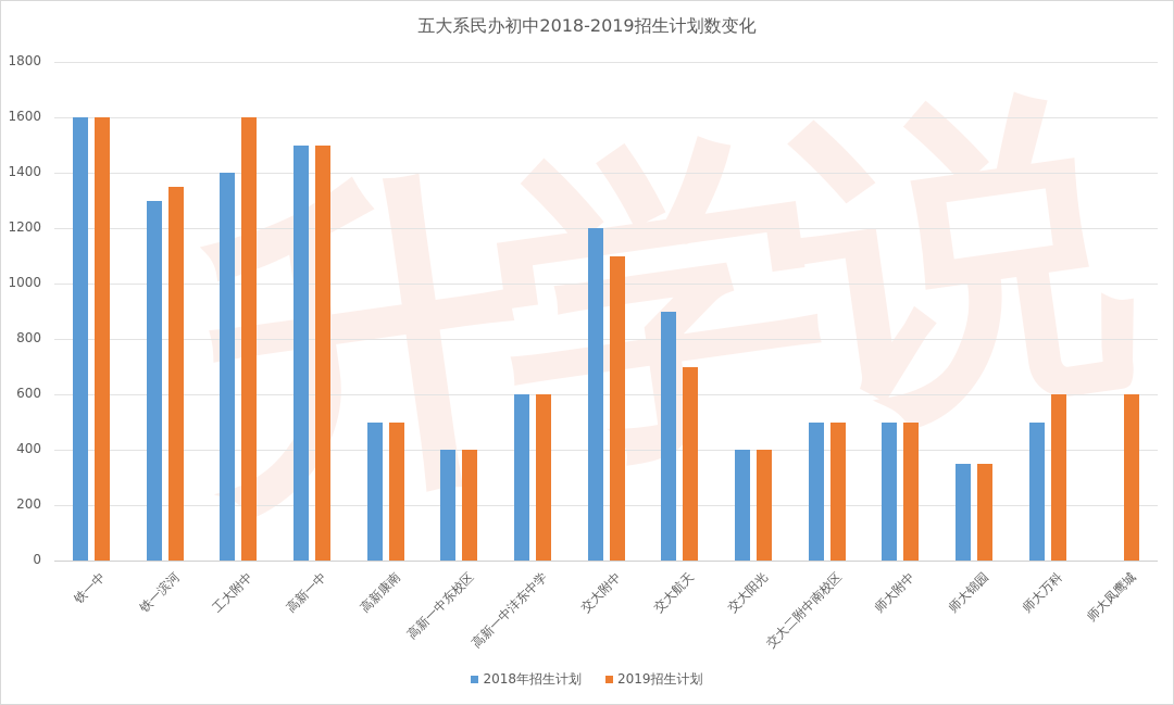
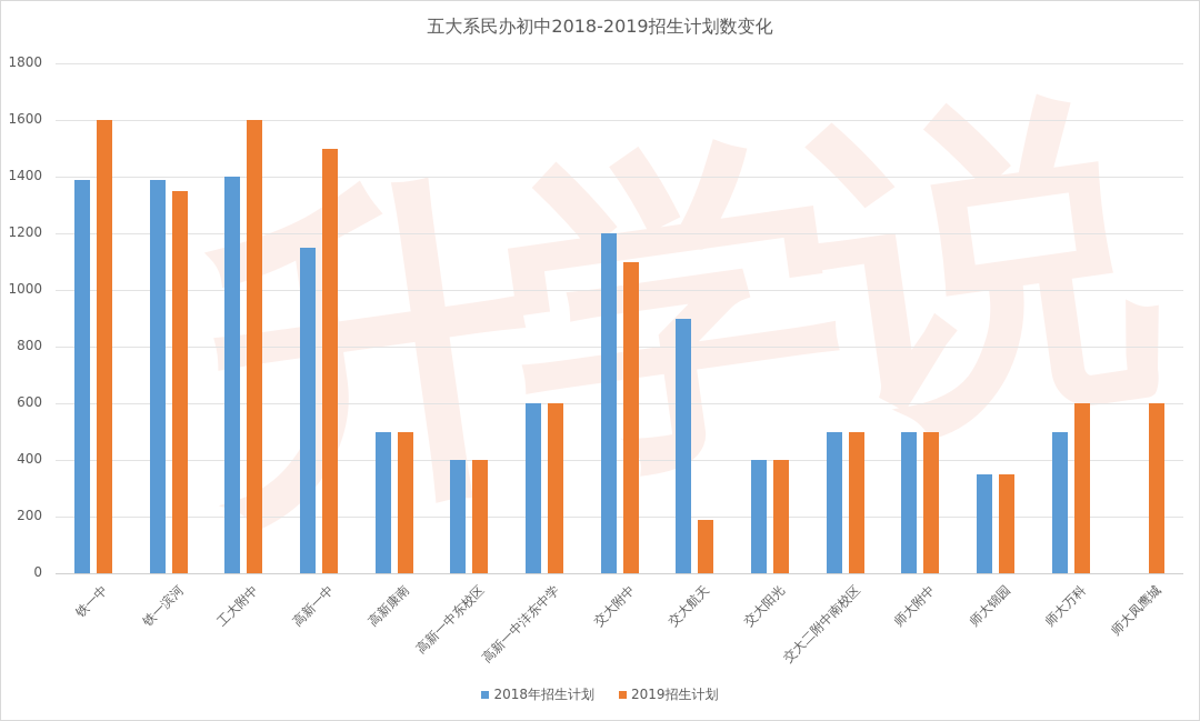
2018年招生计划/铁一中: 1600 -> 1390
2018年招生计划/铁一滨河: 1300 -> 1390
2018年招生计划/高新一中: 1500 -> 1150
2019招生计划/交大航天: 700 -> 190
